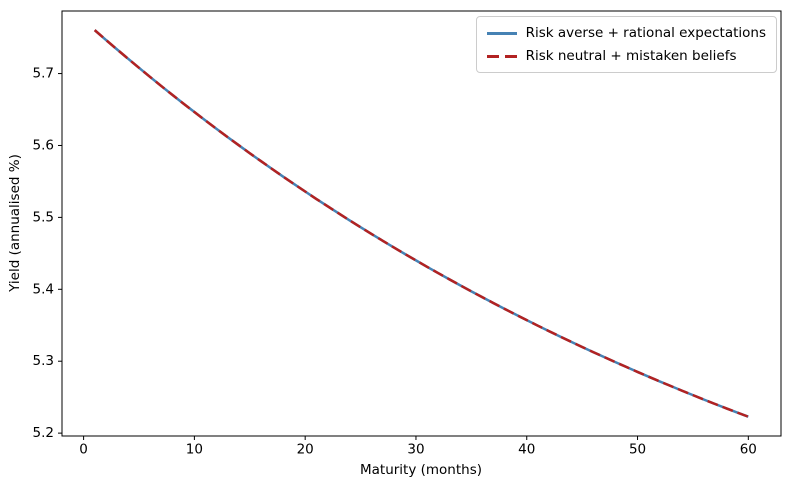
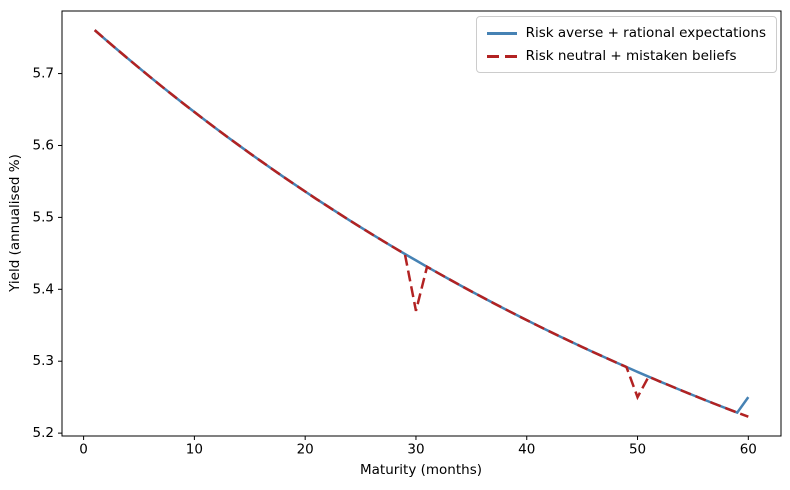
Risk neutral + mistaken beliefs/30: 5.44 -> 5.37
Risk neutral + mistaken beliefs/50: 5.29 -> 5.25
Risk averse + rational expectations/60: 5.22 -> 5.25
